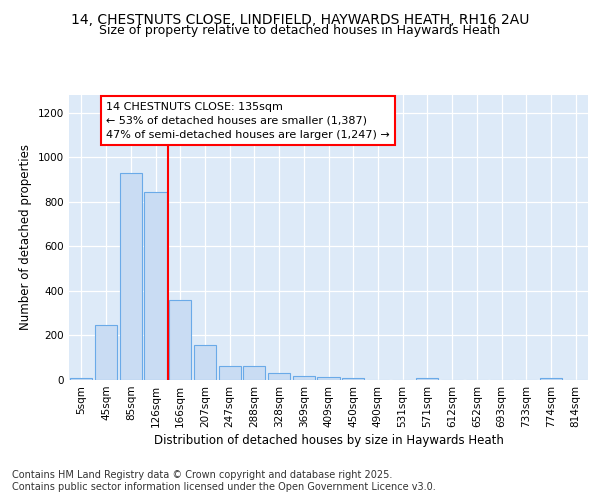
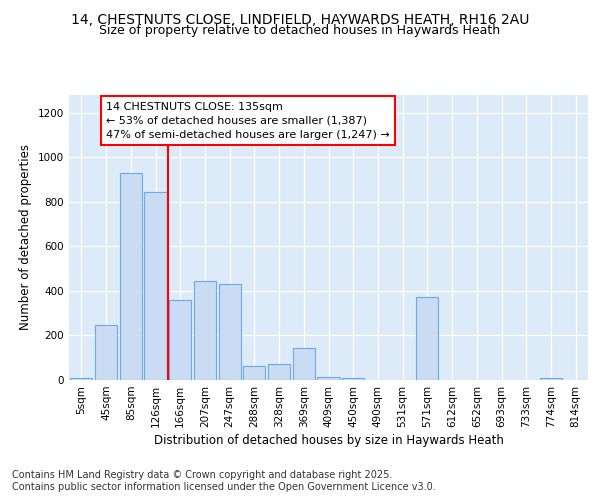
207sqm: 158 -> 445
247sqm: 65 -> 430
328sqm: 30 -> 70
369sqm: 20 -> 145
571sqm: 8 -> 375
